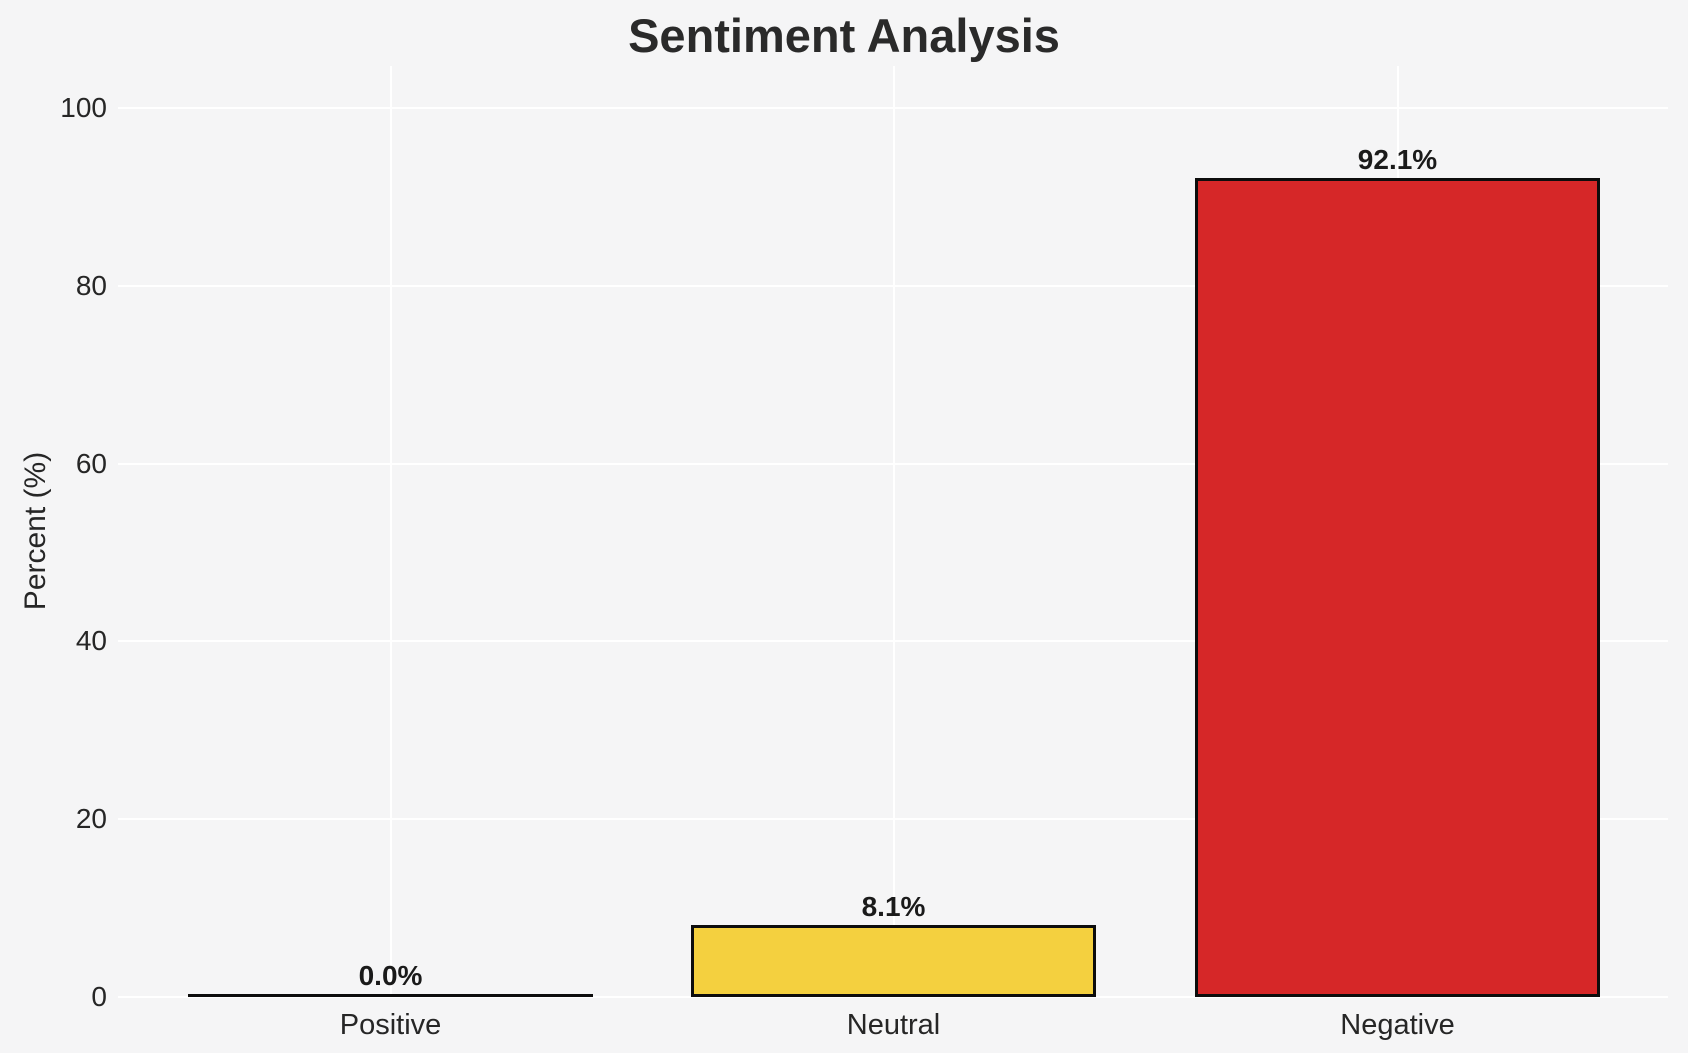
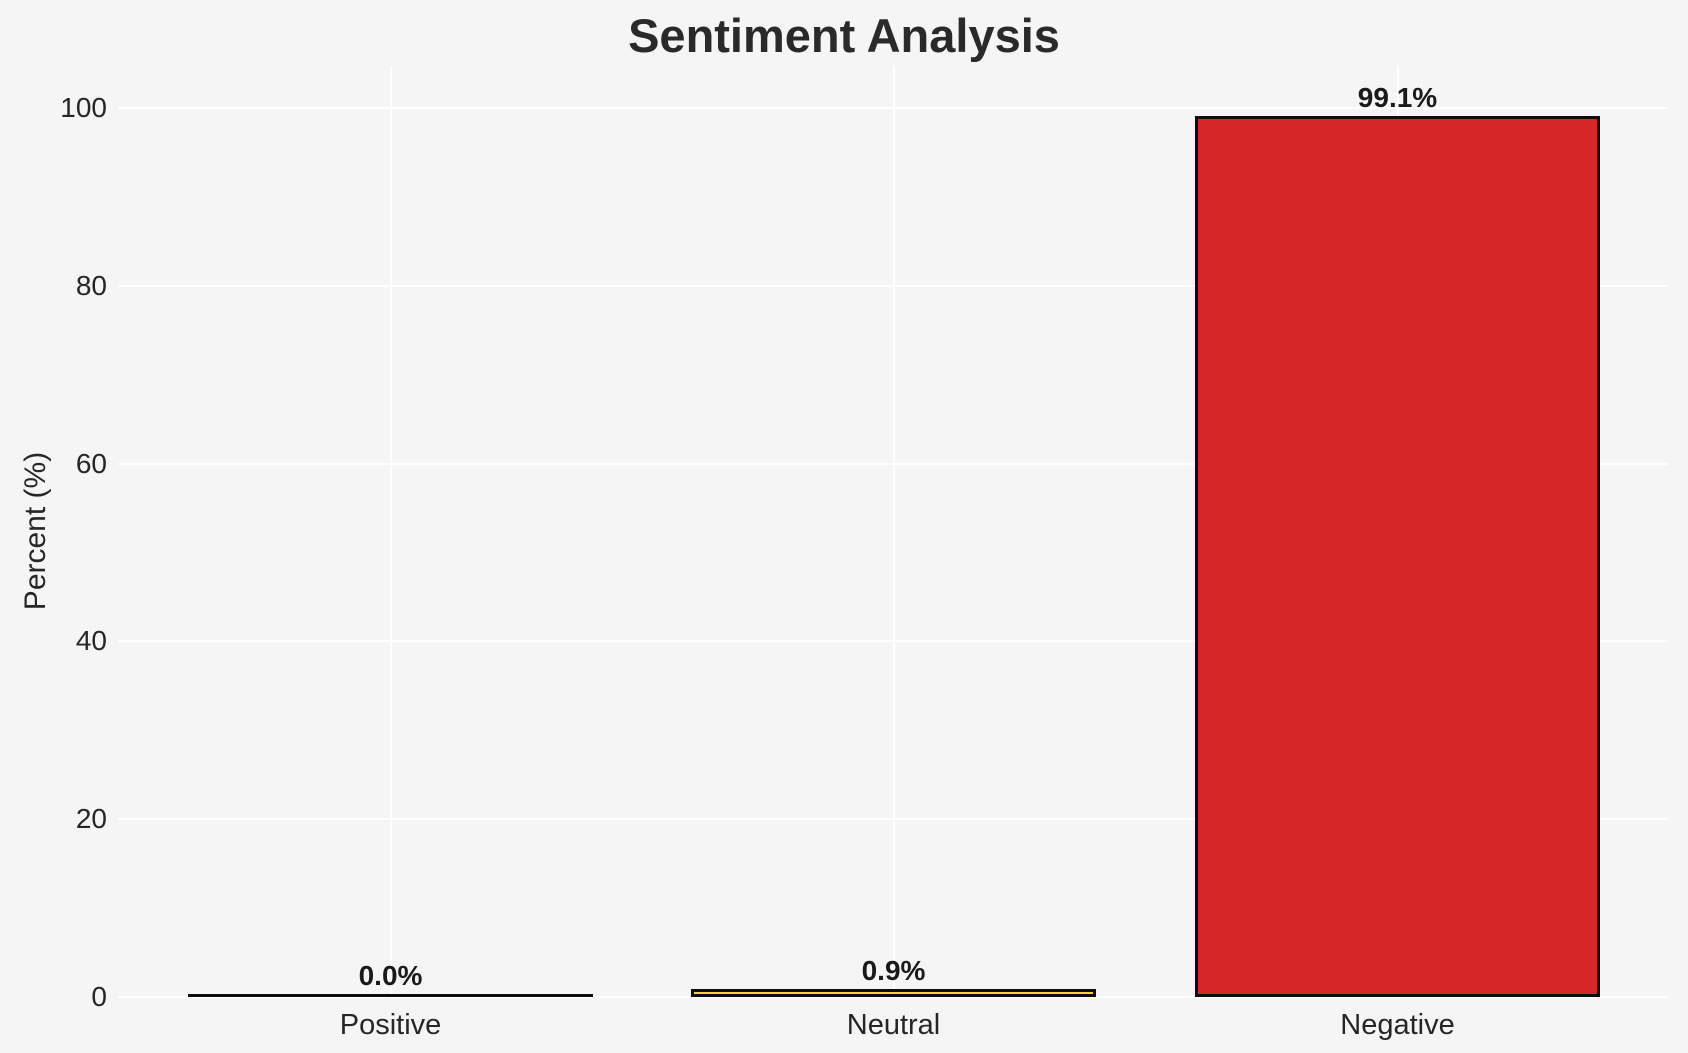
Neutral: 8.1% -> 0.9%
Negative: 92.1% -> 99.1%
